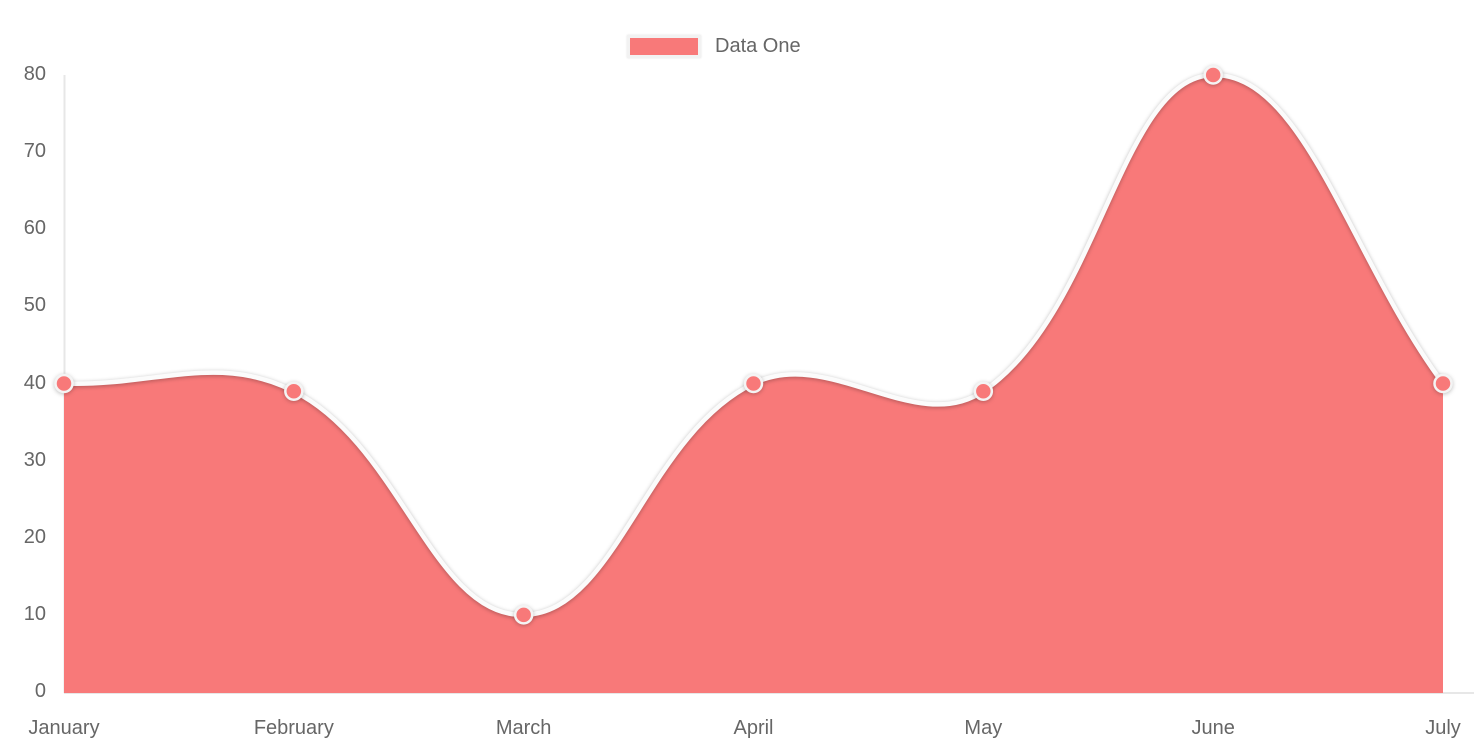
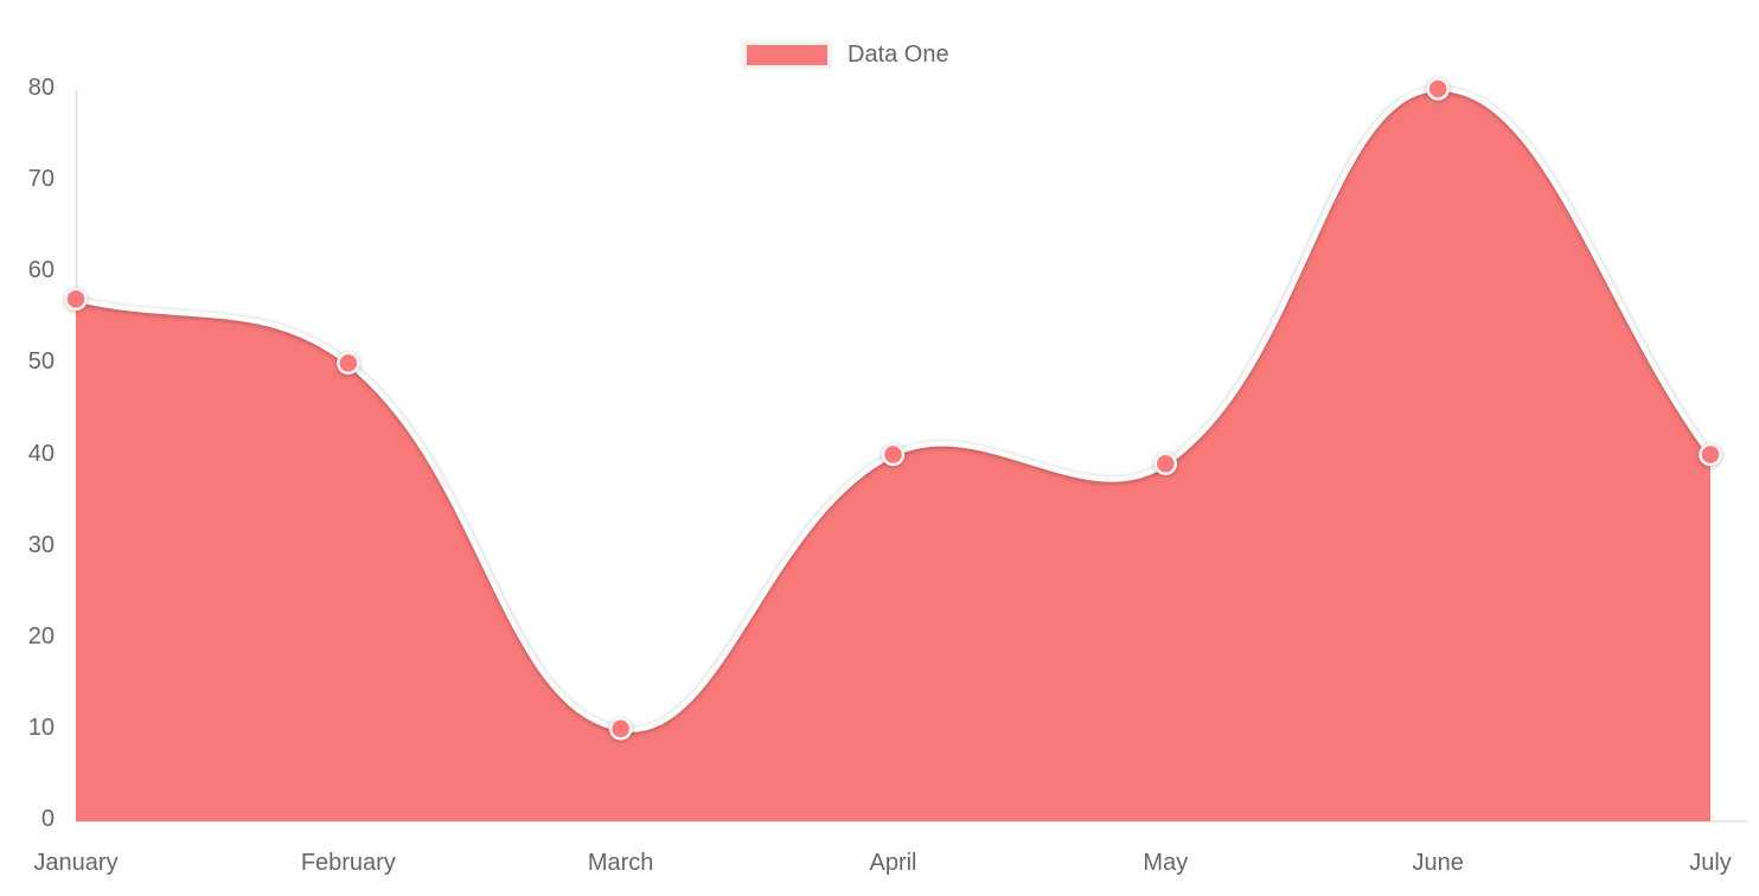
January: 40 -> 57
February: 39 -> 50
